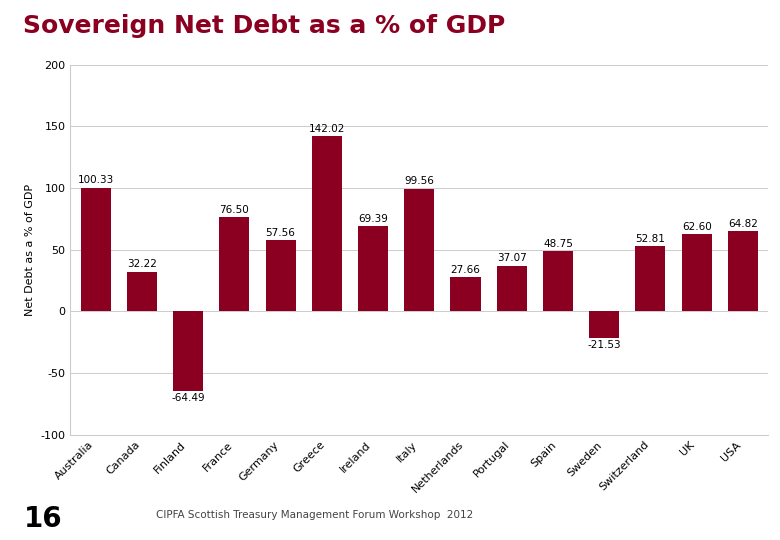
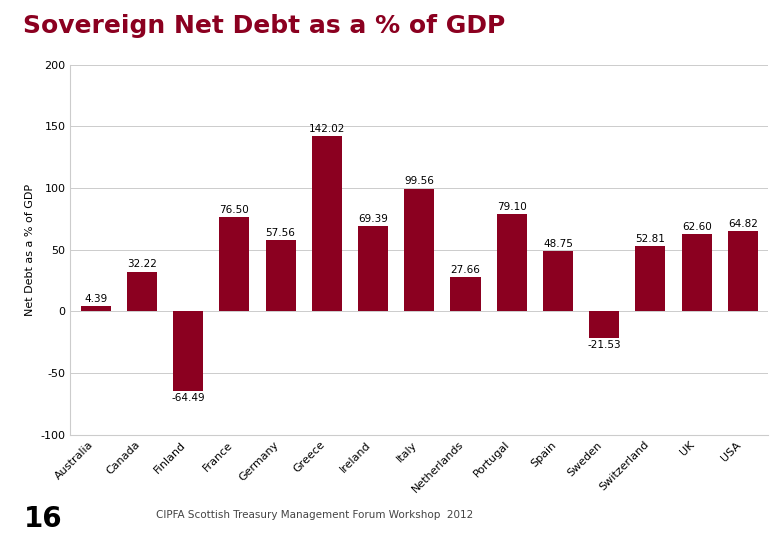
Australia: 100.33 -> 4.39
Portugal: 37.07 -> 79.10
